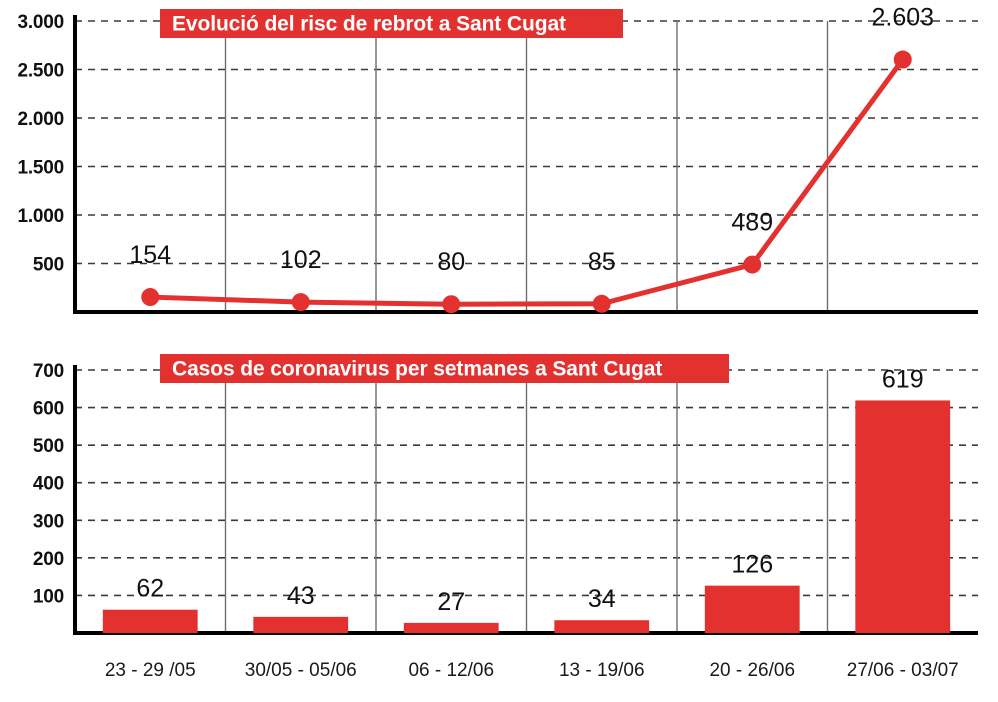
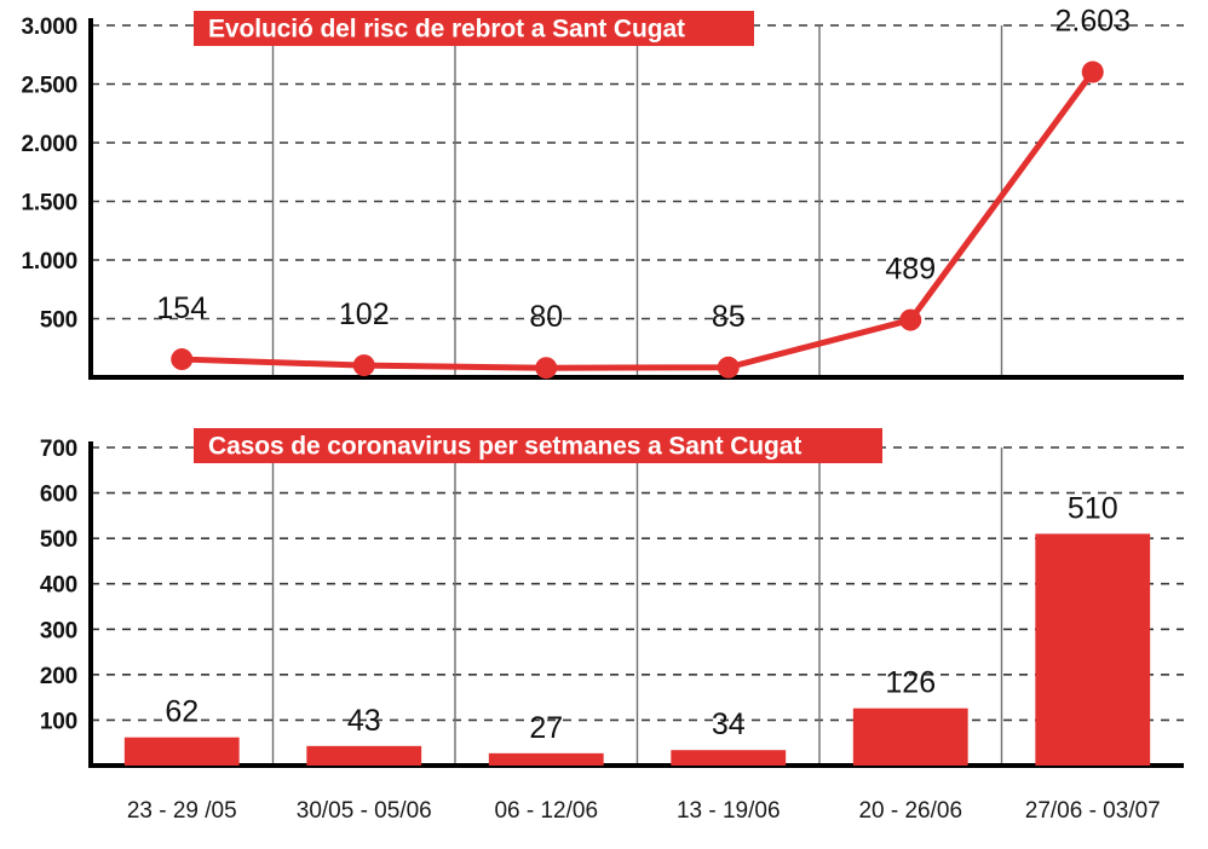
Casos de coronavirus per setmanes a Sant Cugat/27/06 - 03/07: 619 -> 510
